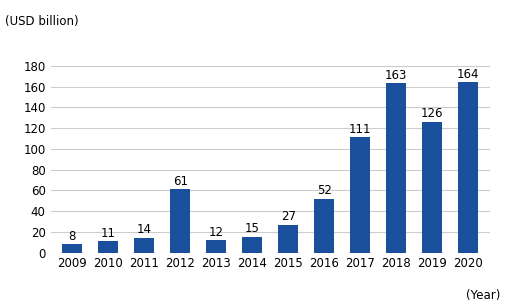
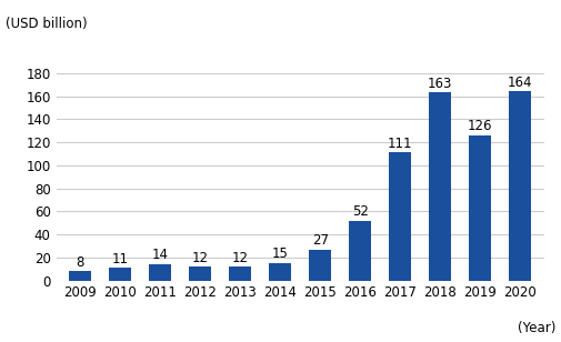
2012: 61 -> 12
